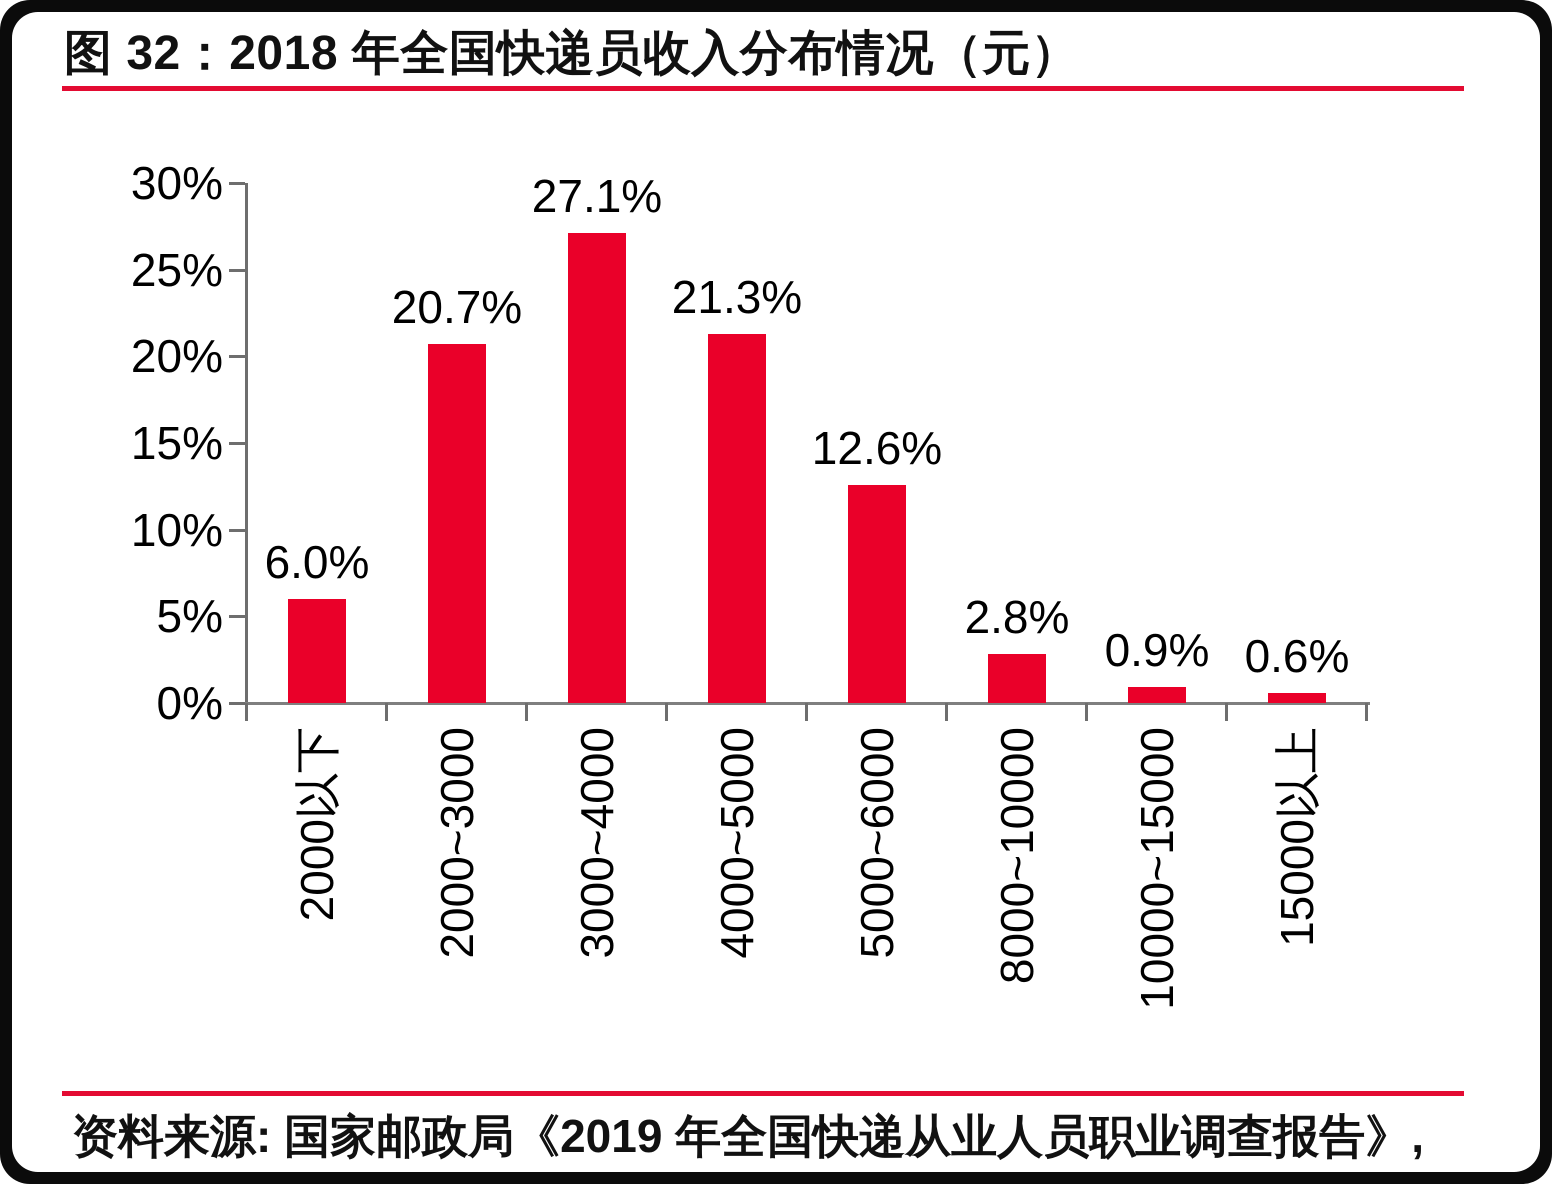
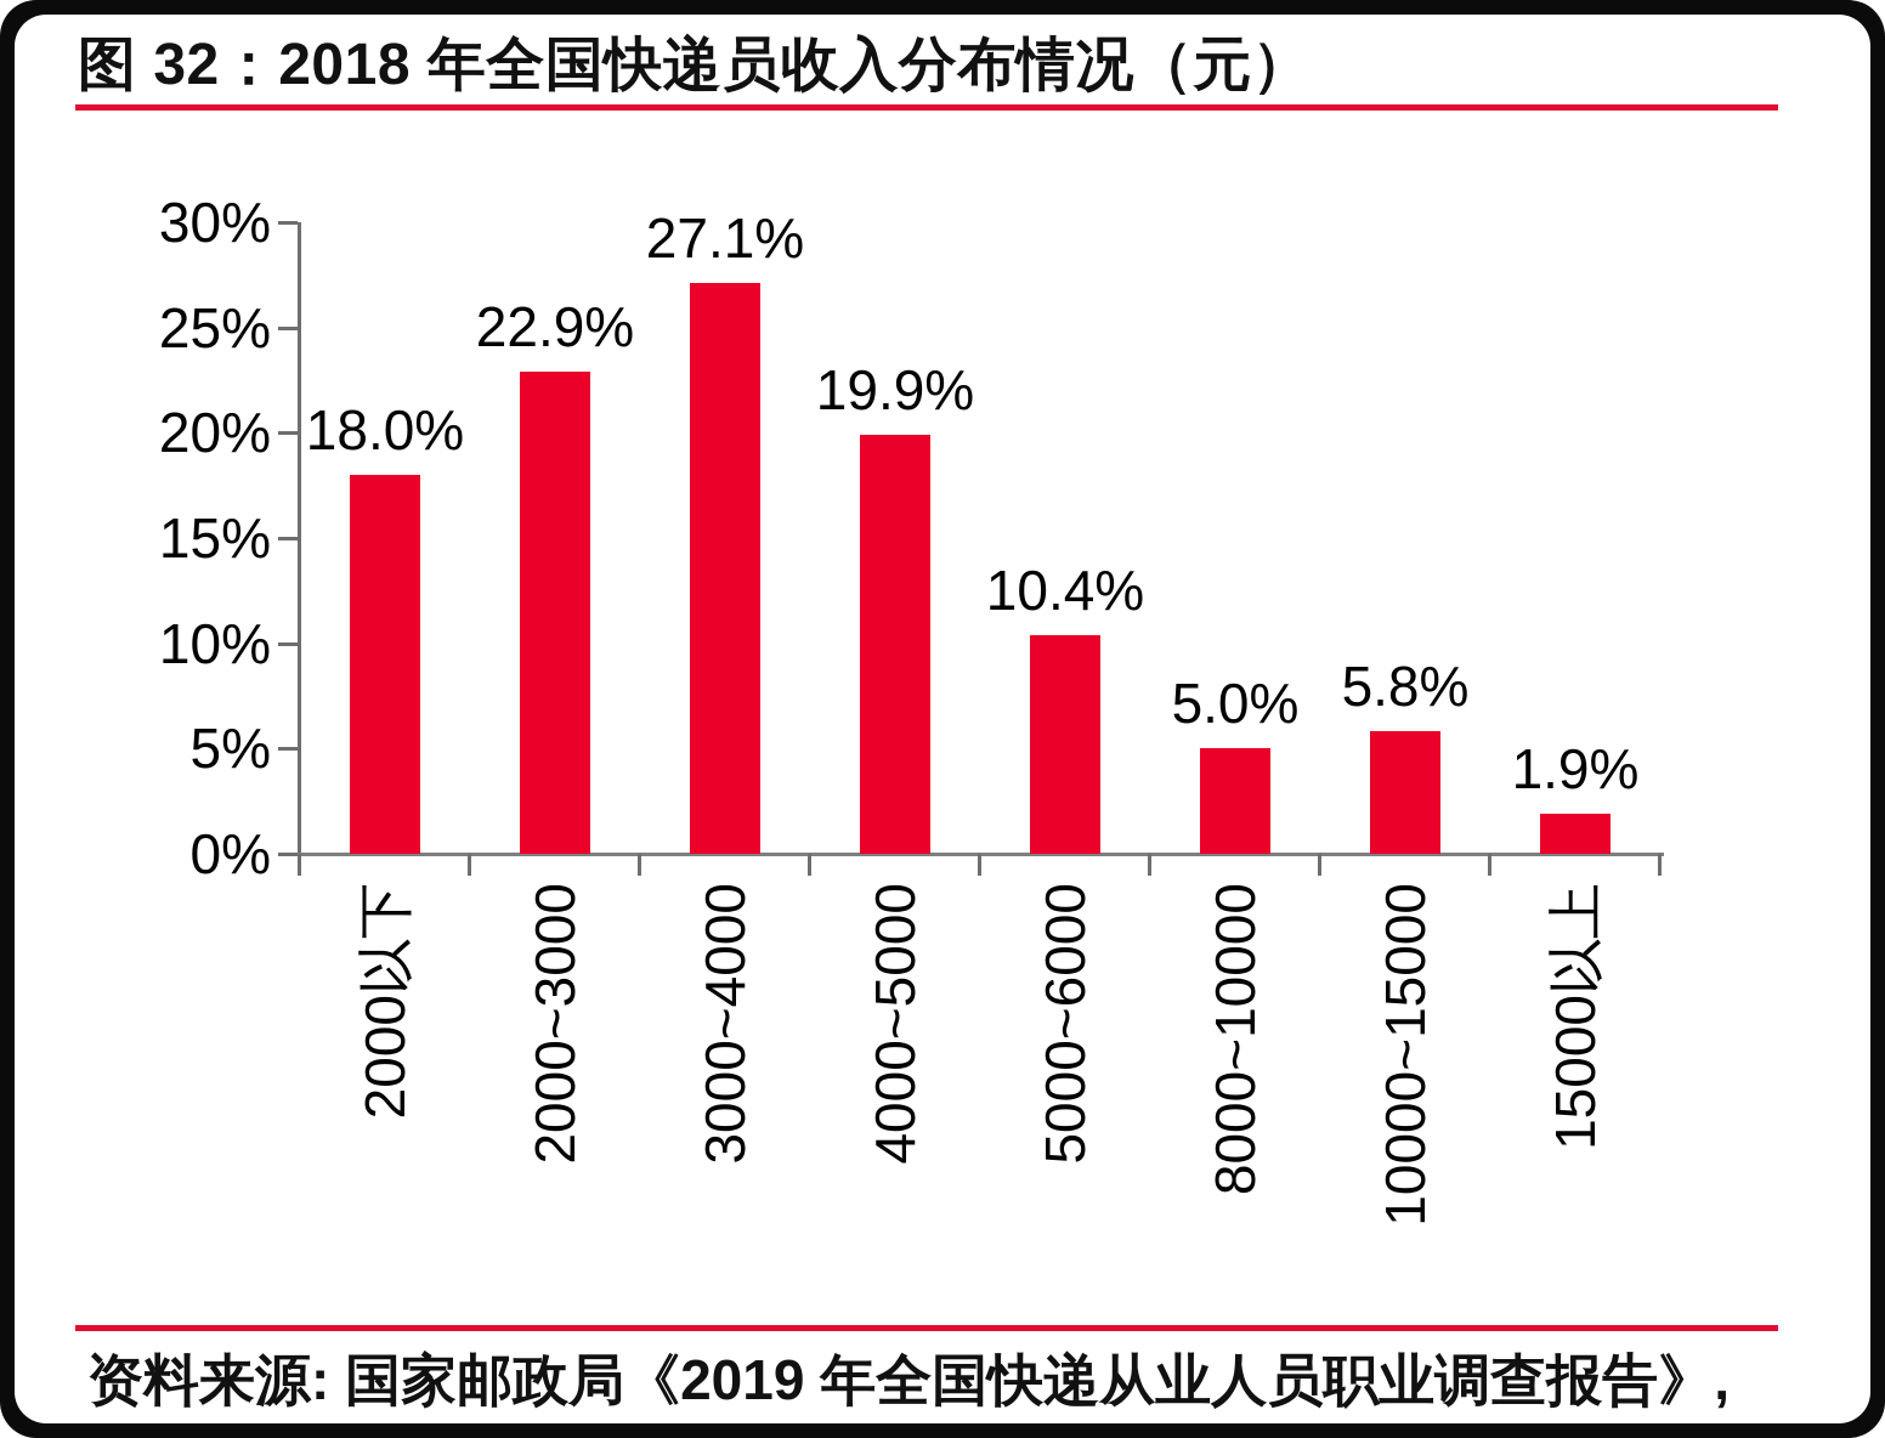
2000以下: 6.0% -> 18.0%
2000~3000: 20.7% -> 22.9%
4000~5000: 21.3% -> 19.9%
5000~6000: 12.6% -> 10.4%
8000~10000: 2.8% -> 5.0%
10000~15000: 0.9% -> 5.8%
15000以上: 0.6% -> 1.9%
